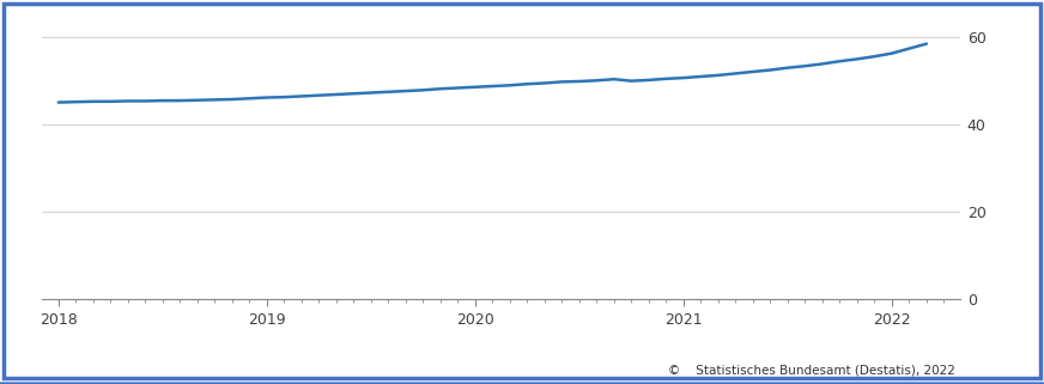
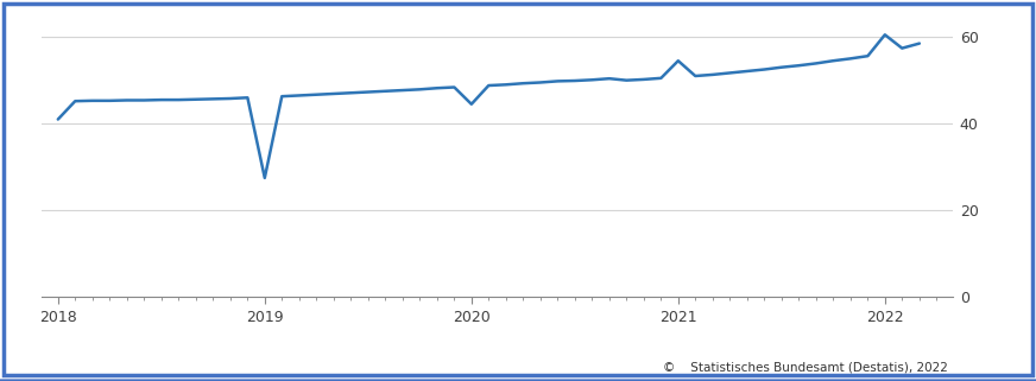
2018: 45.1 -> 41.0
2019: 46.2 -> 27.5
2020: 48.6 -> 44.5
2021: 50.7 -> 54.5
2022: 56.3 -> 60.5
